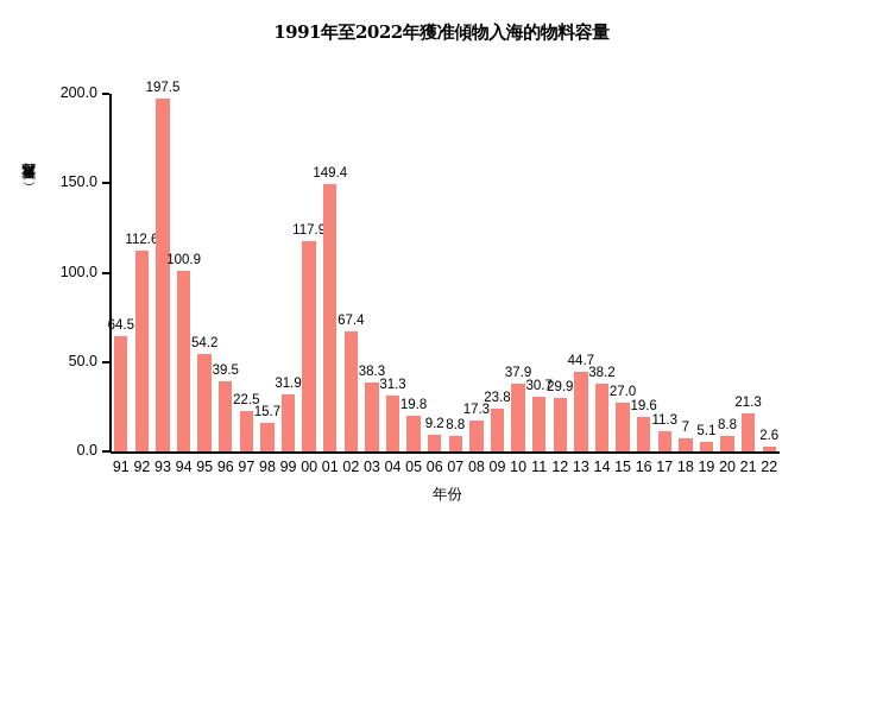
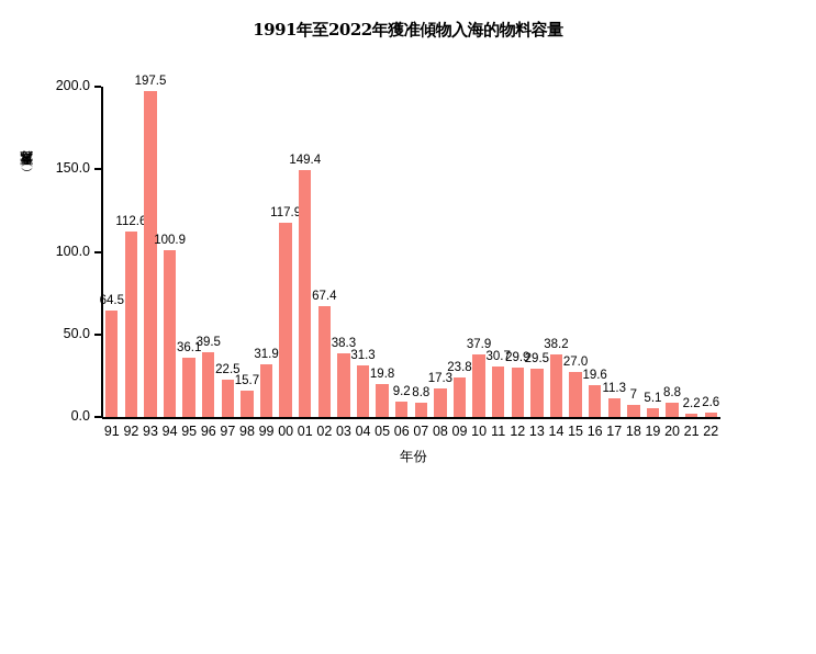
95: 54.2 -> 36.1
13: 44.7 -> 29.5
21: 21.3 -> 2.2
